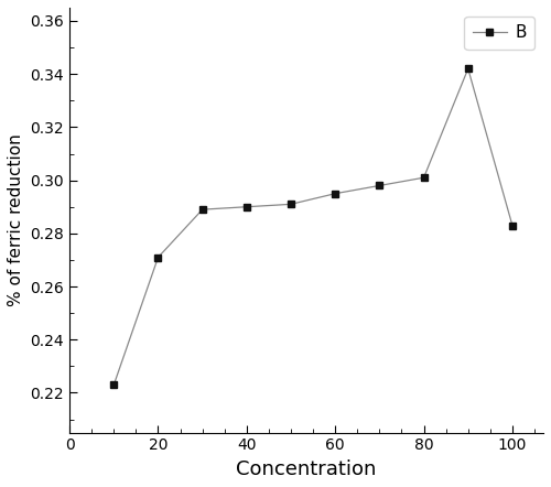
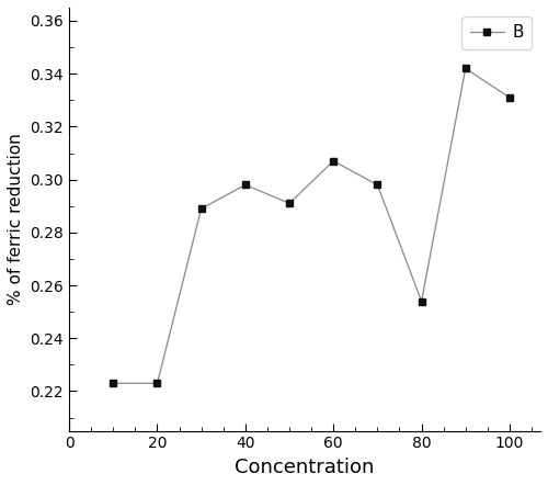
20: 0.271 -> 0.223
40: 0.290 -> 0.298
60: 0.295 -> 0.307
80: 0.301 -> 0.254
100: 0.283 -> 0.331
